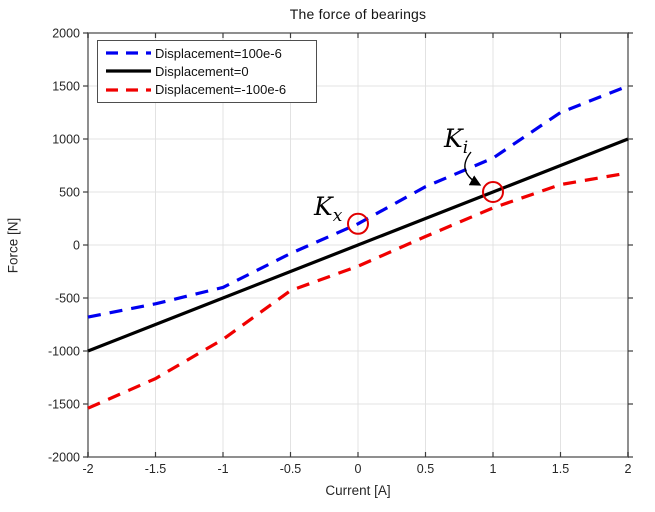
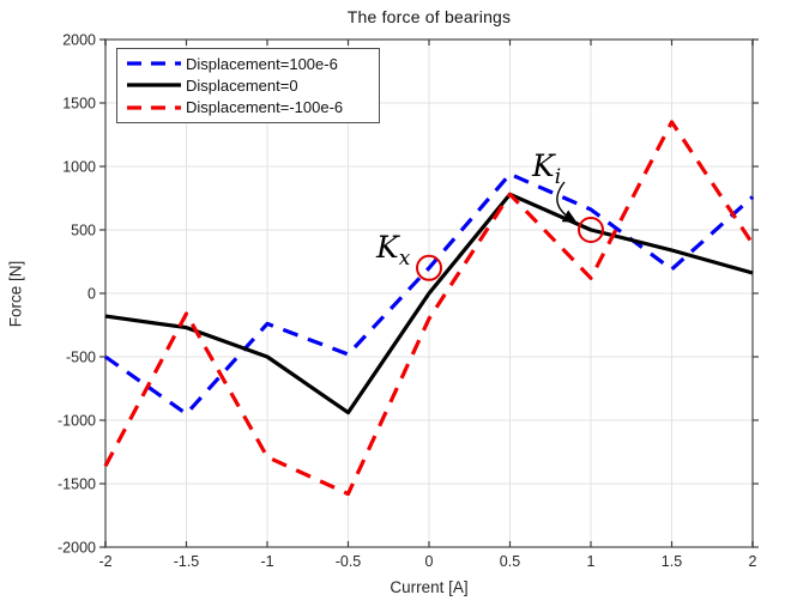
Displacement=100e-6/-2: -680 -> -500
Displacement=0/-2: -1000 -> -180
Displacement=-100e-6/-2: -1540 -> -1360
Displacement=100e-6/-1.5: -560 -> -950
Displacement=0/-1.5: -750 -> -270
Displacement=-100e-6/-1.5: -1260 -> -160
Displacement=100e-6/-1: -400 -> -240
Displacement=-100e-6/-1: -890 -> -1290
Displacement=100e-6/-0.5: -80 -> -480
Displacement=0/-0.5: -250 -> -940
Displacement=-100e-6/-0.5: -430 -> -1580
Displacement=100e-6/0.5: 550 -> 940
Displacement=0/0.5: 250 -> 780
Displacement=-100e-6/0.5: 80 -> 780
Displacement=100e-6/1: 820 -> 660
Displacement=-100e-6/1: 350 -> 120
Displacement=100e-6/1.5: 1250 -> 190
Displacement=0/1.5: 750 -> 340
Displacement=-100e-6/1.5: 570 -> 1350
Displacement=100e-6/2: 1500 -> 760
Displacement=0/2: 1000 -> 160
Displacement=-100e-6/2: 680 -> 390
